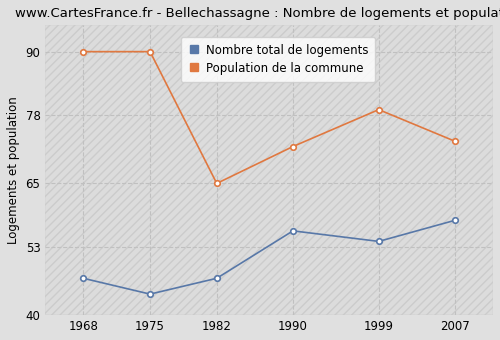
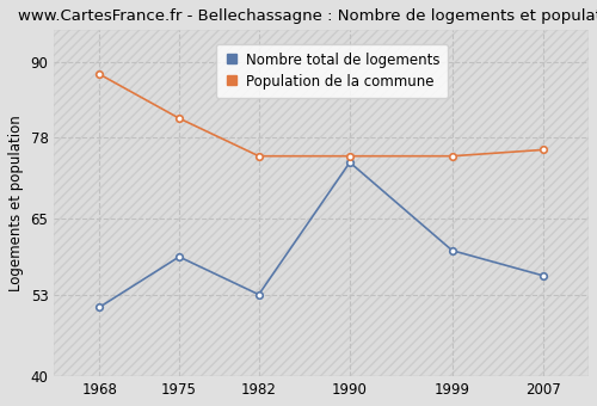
Nombre total de logements/1968: 47 -> 51
Population de la commune/1968: 90 -> 88
Nombre total de logements/1975: 44 -> 59
Population de la commune/1975: 90 -> 81
Nombre total de logements/1982: 47 -> 53
Population de la commune/1982: 65 -> 75
Nombre total de logements/1990: 56 -> 74
Population de la commune/1990: 72 -> 75
Nombre total de logements/1999: 54 -> 60
Population de la commune/1999: 79 -> 75
Nombre total de logements/2007: 58 -> 56
Population de la commune/2007: 73 -> 76
